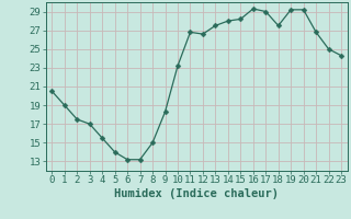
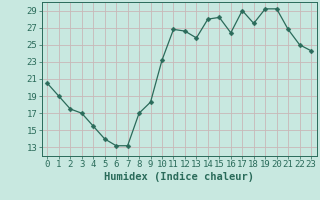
8: 15.0 -> 17.0
13: 27.5 -> 25.8
16: 29.3 -> 26.4
